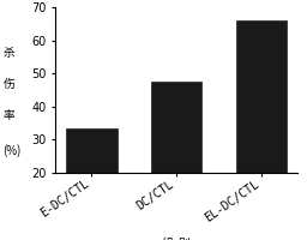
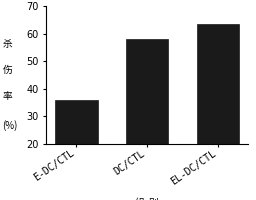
E-DC/CTL: 33.5 -> 36.0
DC/CTL: 47.5 -> 58.0
EL-DC/CTL: 66.0 -> 63.5
